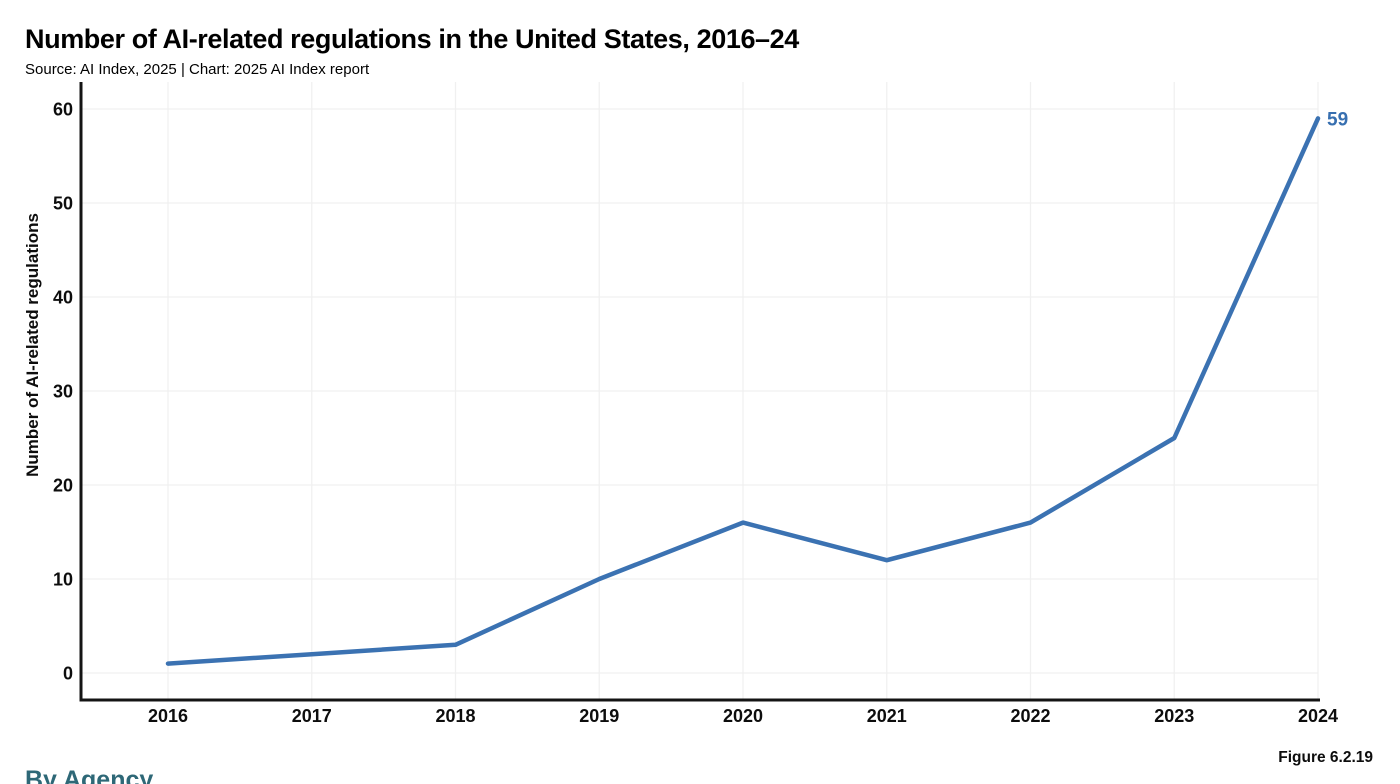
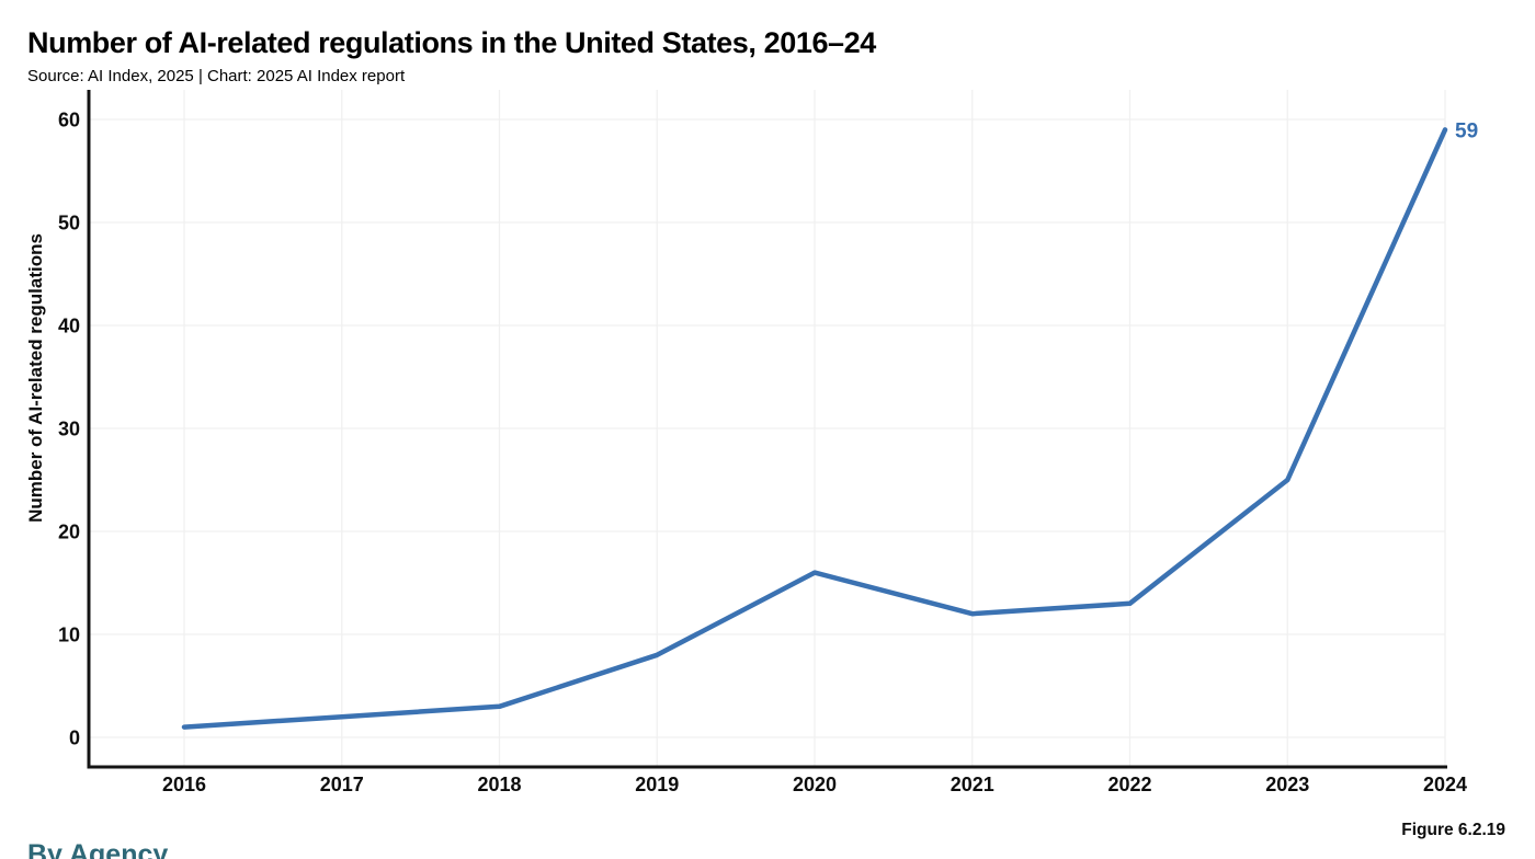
2019: 10 -> 8
2022: 16 -> 13
